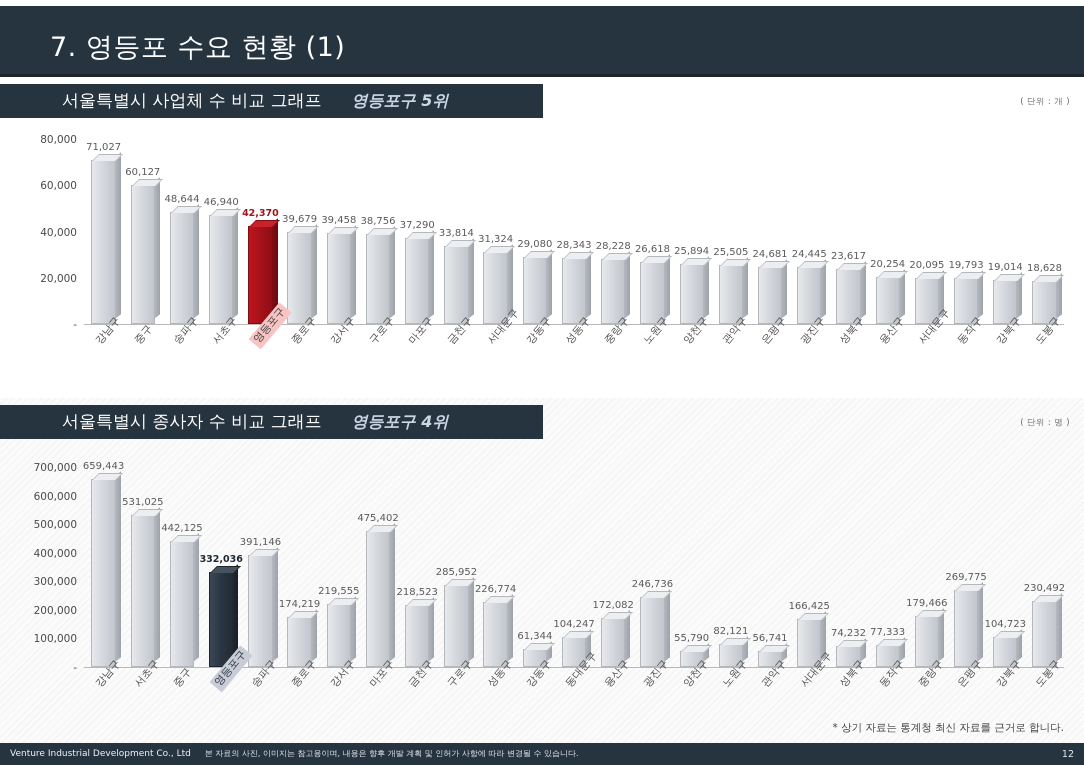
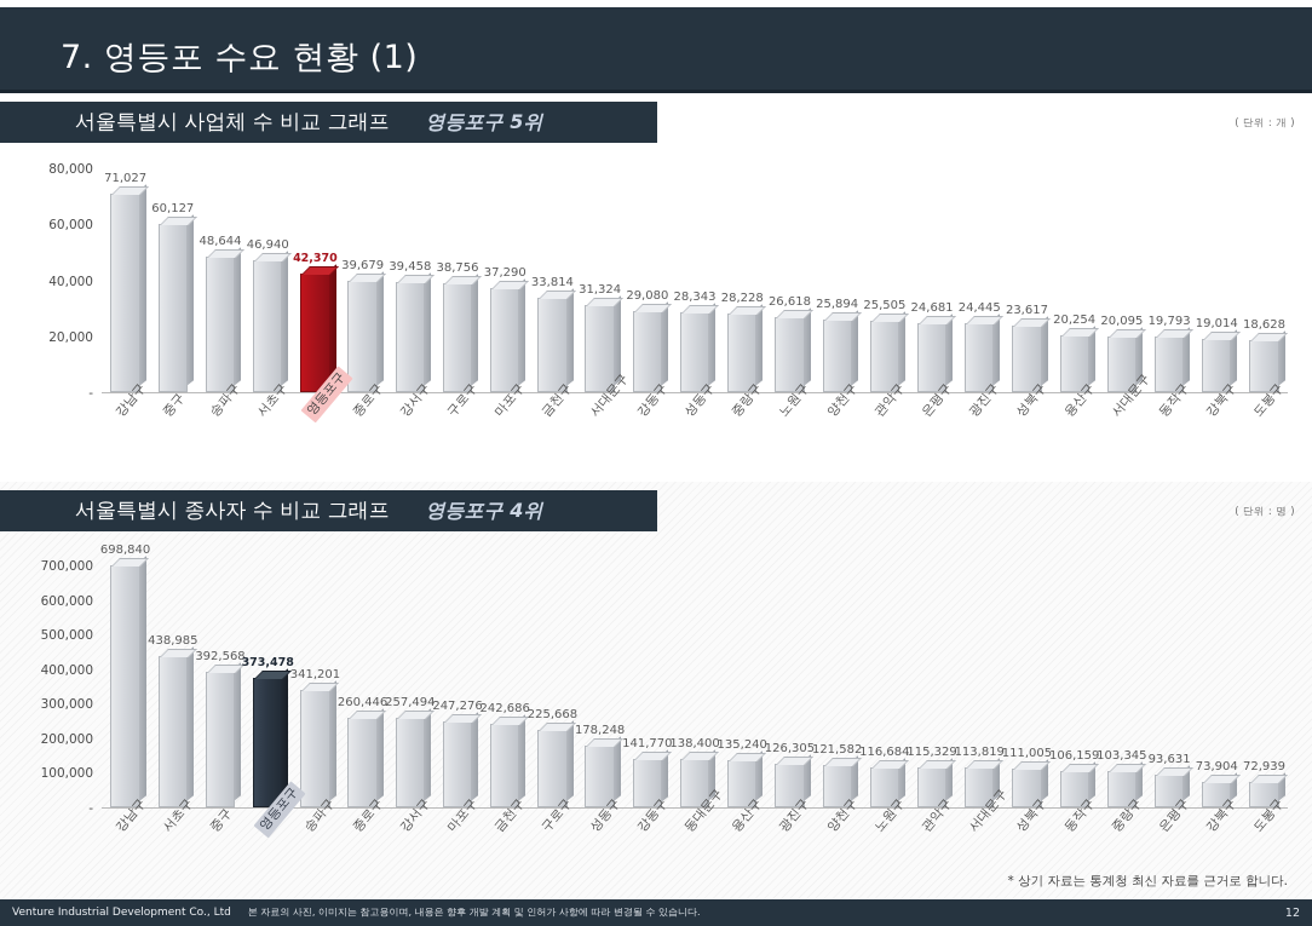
서울특별시 종사자 수 비교 그래프/강남구: 659,443 -> 698,840
서울특별시 종사자 수 비교 그래프/서초구: 531,025 -> 438,985
서울특별시 종사자 수 비교 그래프/중구: 442,125 -> 392,568
서울특별시 종사자 수 비교 그래프/영등포구: 332,036 -> 373,478
서울특별시 종사자 수 비교 그래프/송파구: 391,146 -> 341,201
서울특별시 종사자 수 비교 그래프/종로구: 174,219 -> 260,446
서울특별시 종사자 수 비교 그래프/강서구: 219,555 -> 257,494
서울특별시 종사자 수 비교 그래프/마포구: 475,402 -> 247,276
서울특별시 종사자 수 비교 그래프/금천구: 218,523 -> 242,686
서울특별시 종사자 수 비교 그래프/구로구: 285,952 -> 225,668
서울특별시 종사자 수 비교 그래프/성동구: 226,774 -> 178,248
서울특별시 종사자 수 비교 그래프/강동구: 61,344 -> 141,770
서울특별시 종사자 수 비교 그래프/동대문구: 104,247 -> 138,400
서울특별시 종사자 수 비교 그래프/용산구: 172,082 -> 135,240
서울특별시 종사자 수 비교 그래프/광진구: 246,736 -> 126,305
서울특별시 종사자 수 비교 그래프/양천구: 55,790 -> 121,582
서울특별시 종사자 수 비교 그래프/노원구: 82,121 -> 116,684
서울특별시 종사자 수 비교 그래프/관악구: 56,741 -> 115,329
서울특별시 종사자 수 비교 그래프/서대문구: 166,425 -> 113,819
서울특별시 종사자 수 비교 그래프/성북구: 74,232 -> 111,005
서울특별시 종사자 수 비교 그래프/동작구: 77,333 -> 106,159
서울특별시 종사자 수 비교 그래프/중랑구: 179,466 -> 103,345
서울특별시 종사자 수 비교 그래프/은평구: 269,775 -> 93,631
서울특별시 종사자 수 비교 그래프/강북구: 104,723 -> 73,904
서울특별시 종사자 수 비교 그래프/도봉구: 230,492 -> 72,939
